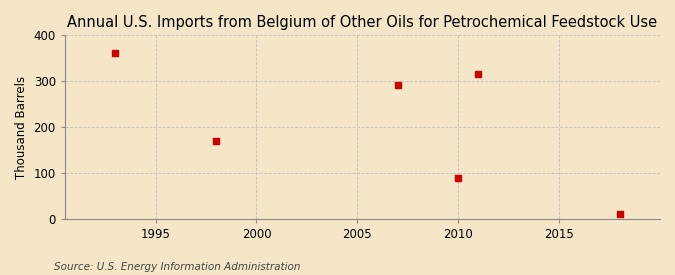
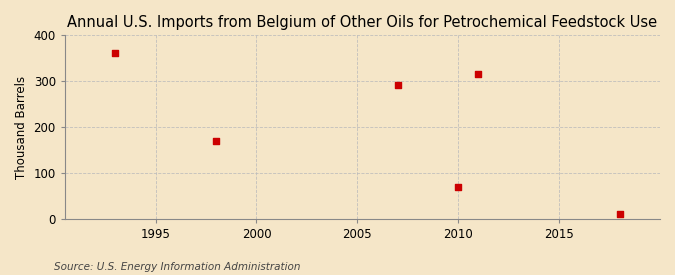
2010: 88 -> 70
